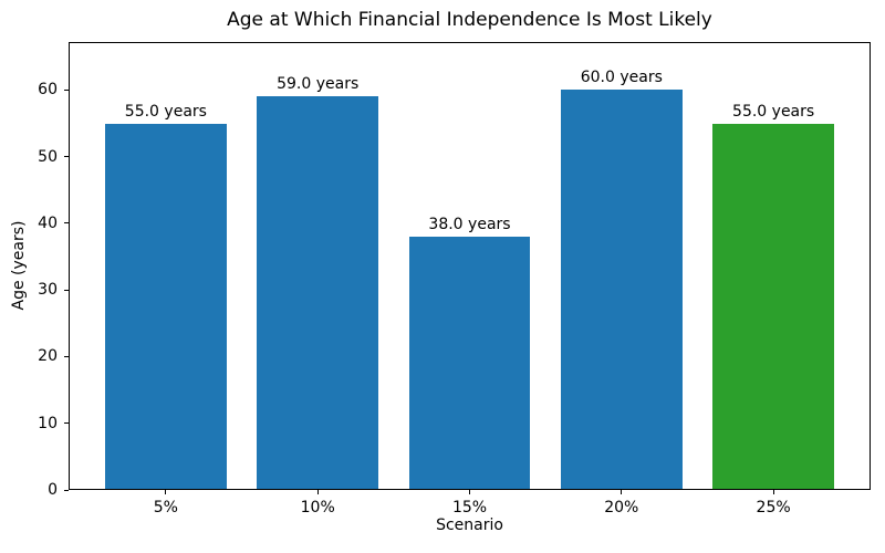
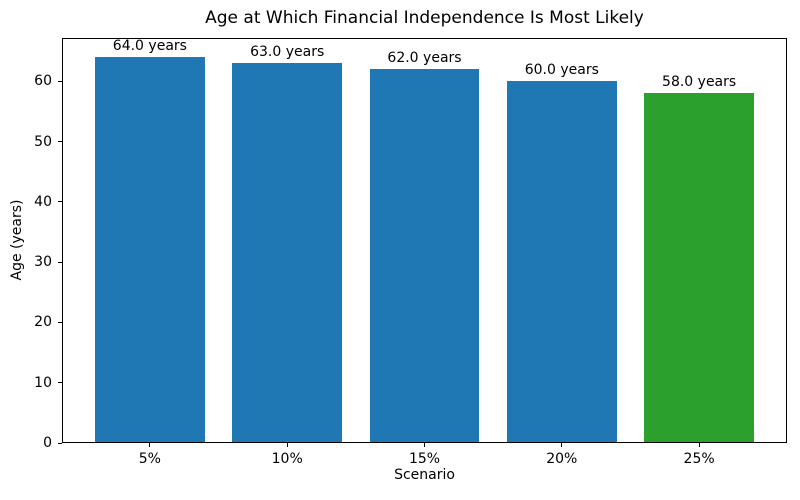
5%: 55.0 -> 64.0
10%: 59.0 -> 63.0
15%: 38.0 -> 62.0
25%: 55.0 -> 58.0
